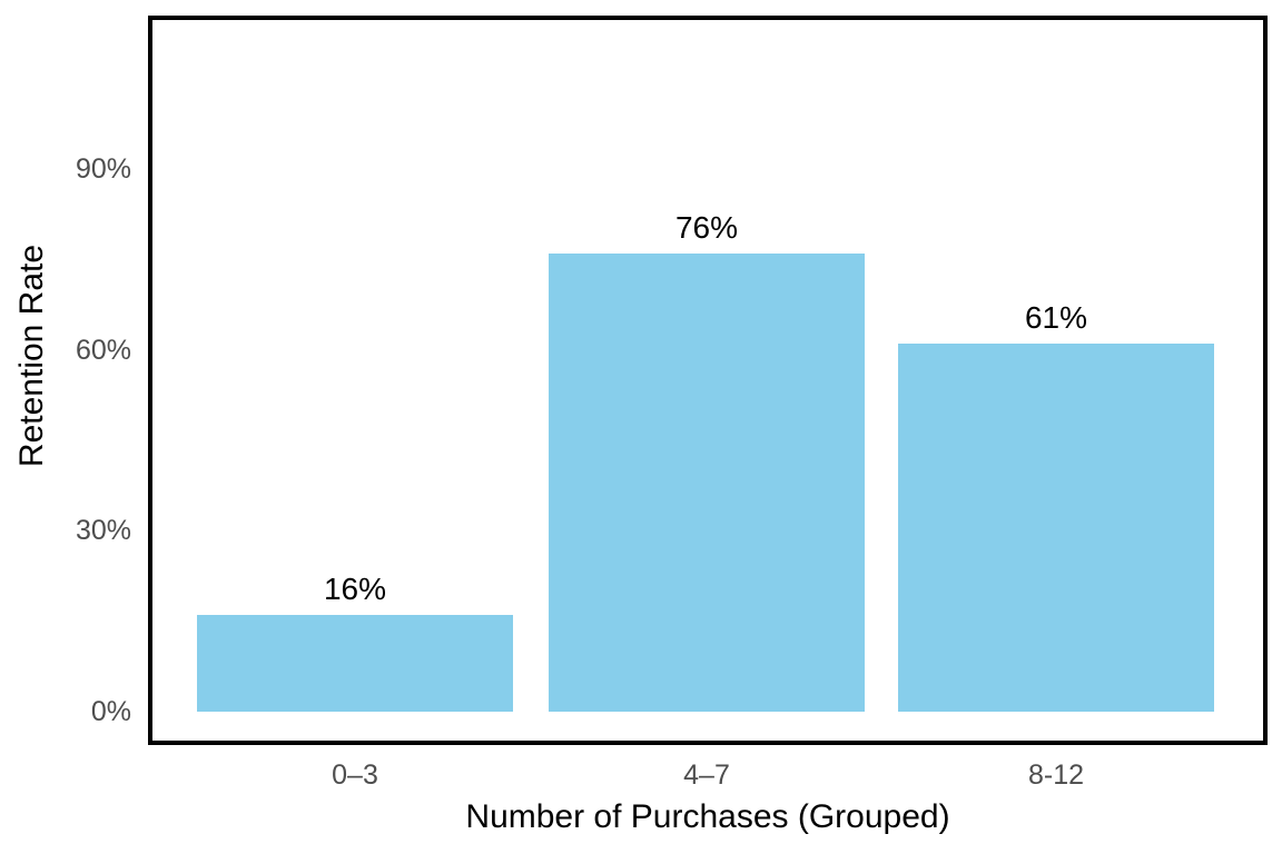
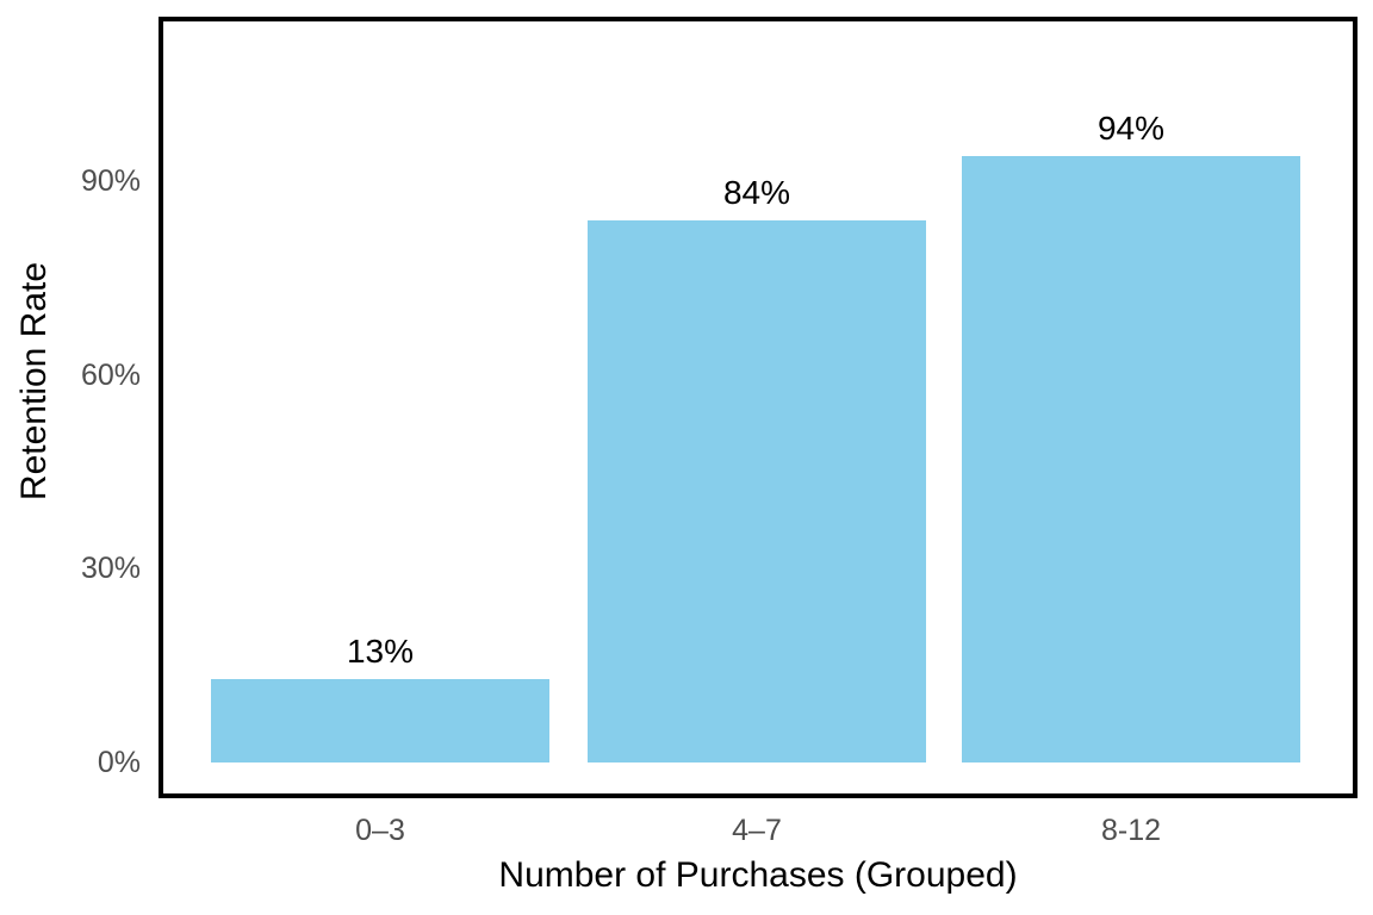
0–3: 16% -> 13%
4–7: 76% -> 84%
8-12: 61% -> 94%
